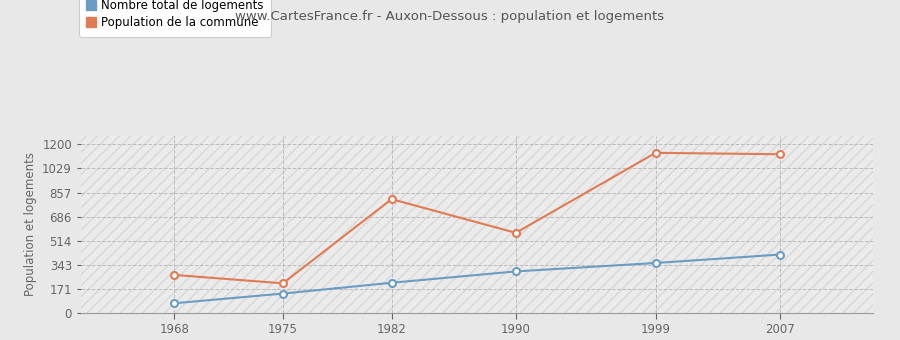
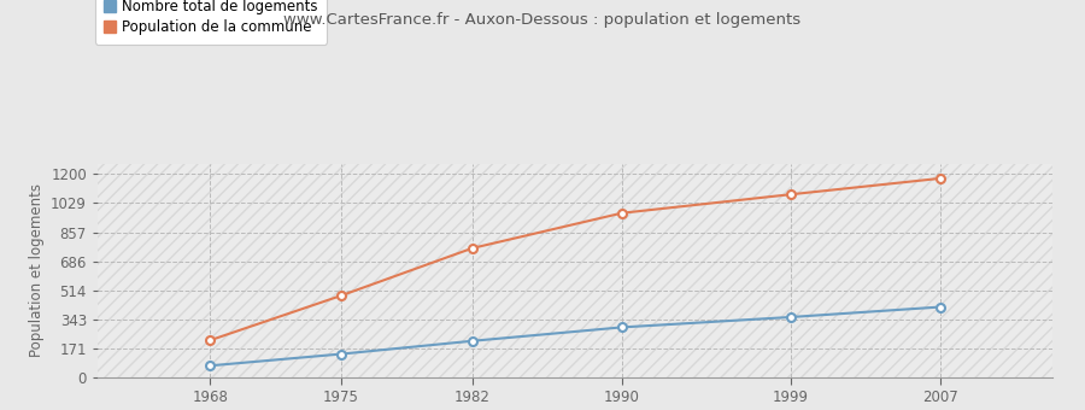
Population de la commune/1968: 270 -> 220
Population de la commune/1975: 210 -> 480
Population de la commune/1982: 810 -> 760
Population de la commune/1990: 570 -> 970
Population de la commune/1999: 1140 -> 1080
Population de la commune/2007: 1130 -> 1180
